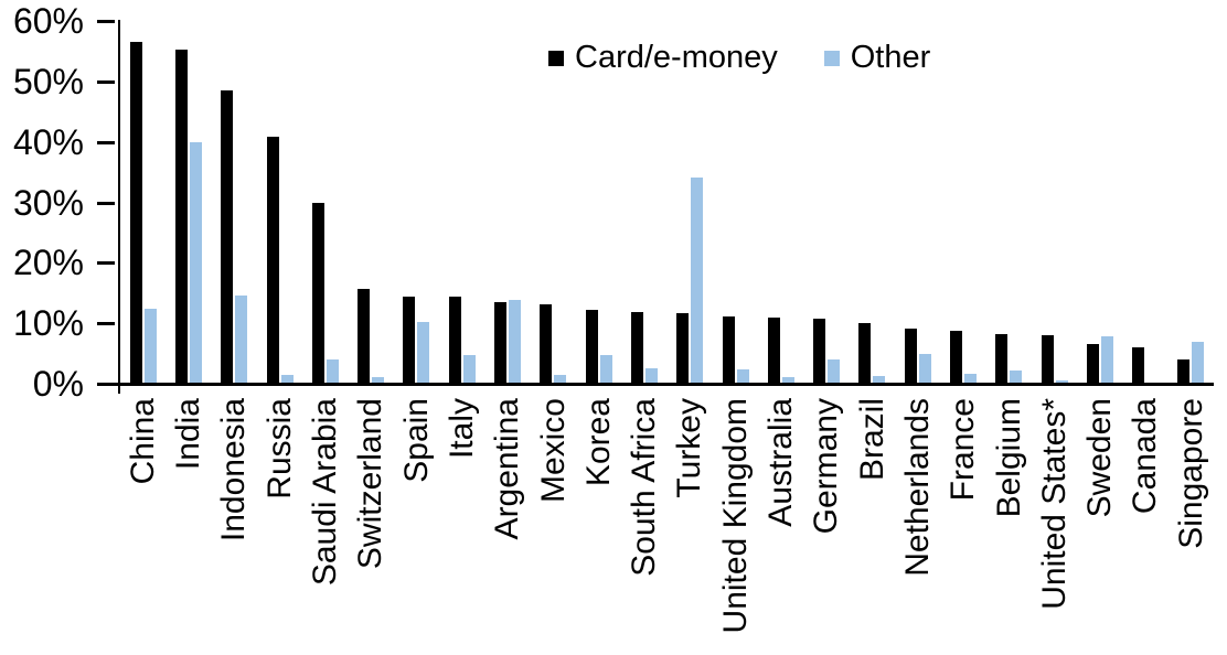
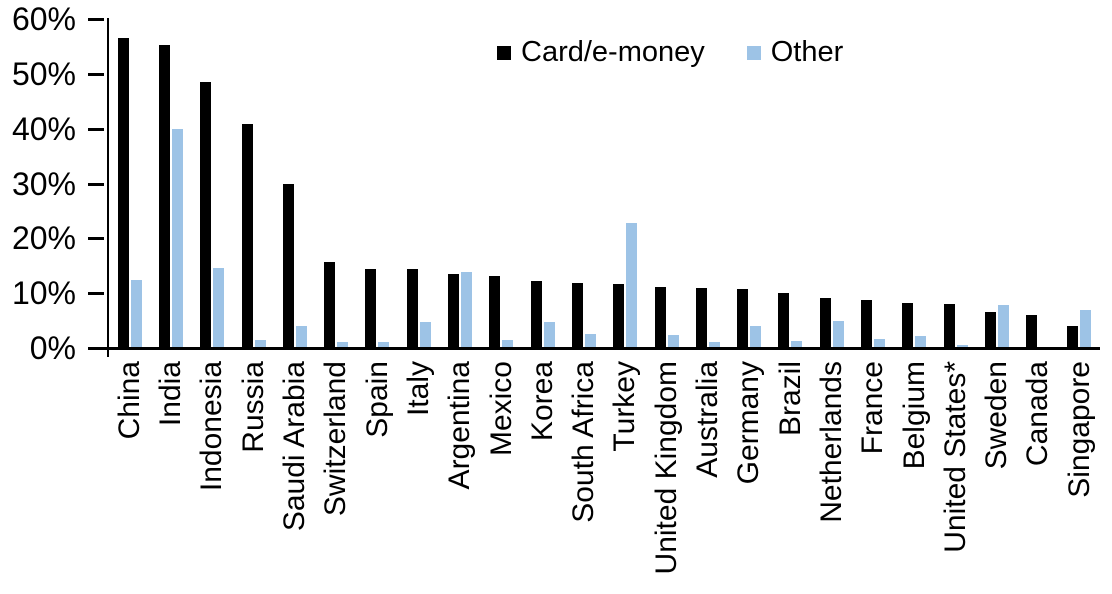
Other/Spain: 10% -> 1%
Other/Turkey: 34% -> 23%
